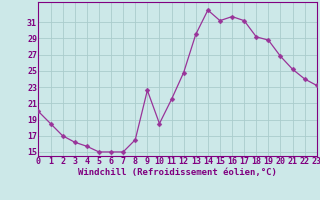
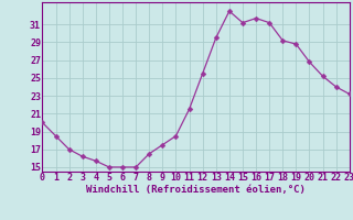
9: 22.6 -> 17.5
12: 24.8 -> 25.5
